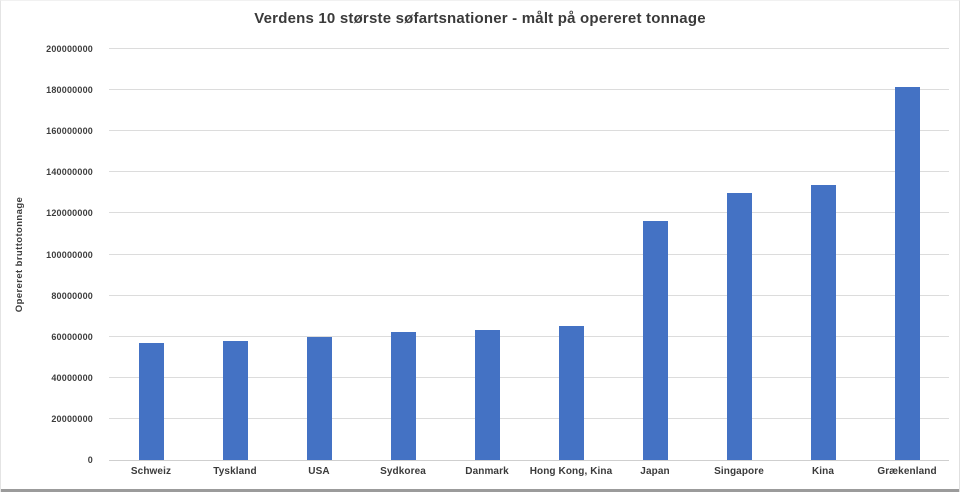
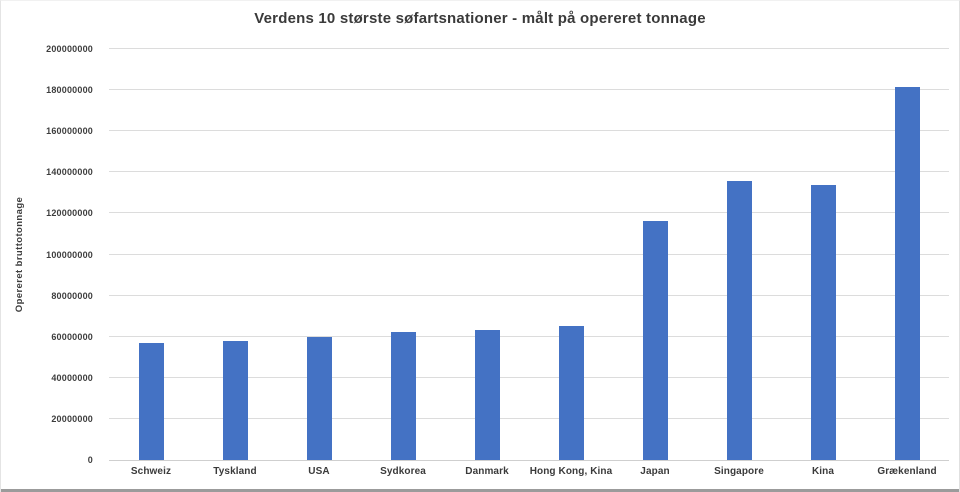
Singapore: 130000000 -> 136000000
